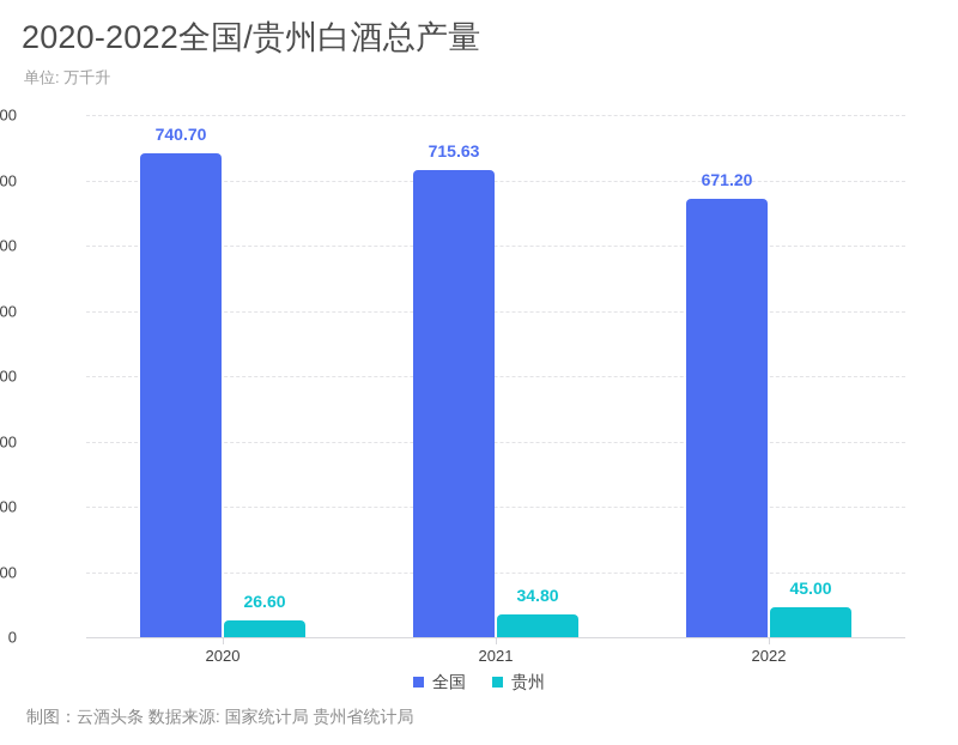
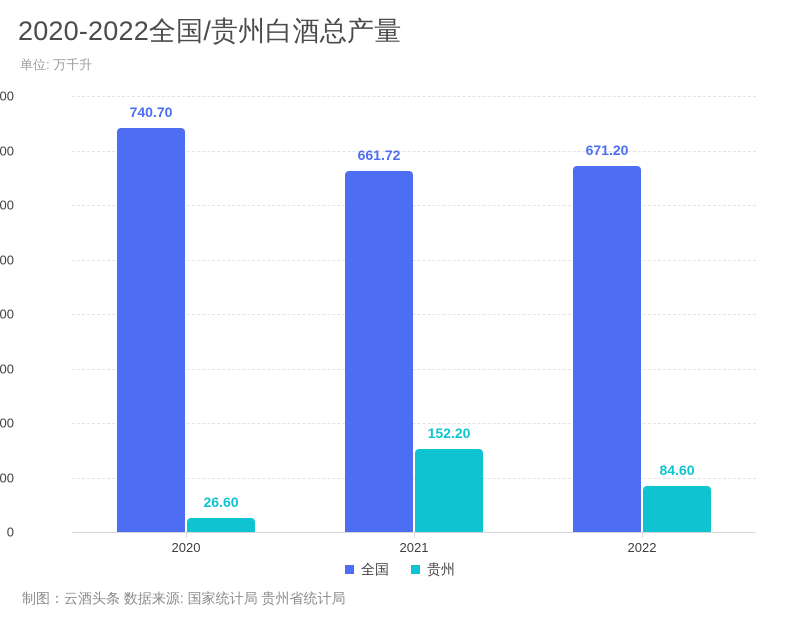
全国/2021: 715.63 -> 661.72
贵州/2021: 34.80 -> 152.20
贵州/2022: 45.00 -> 84.60
